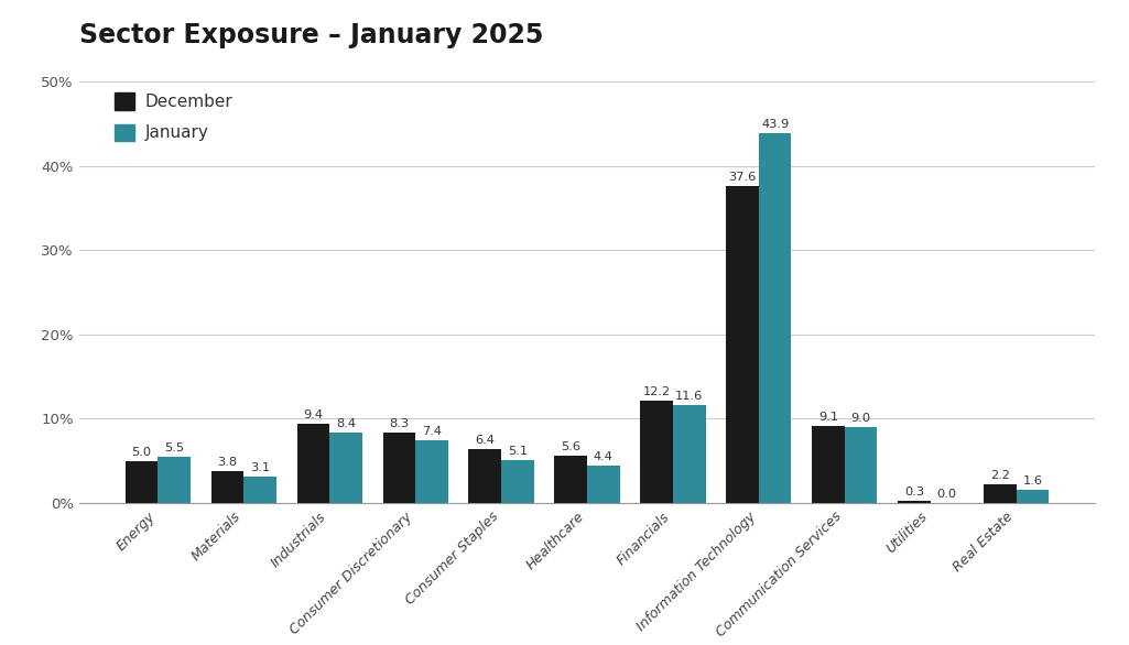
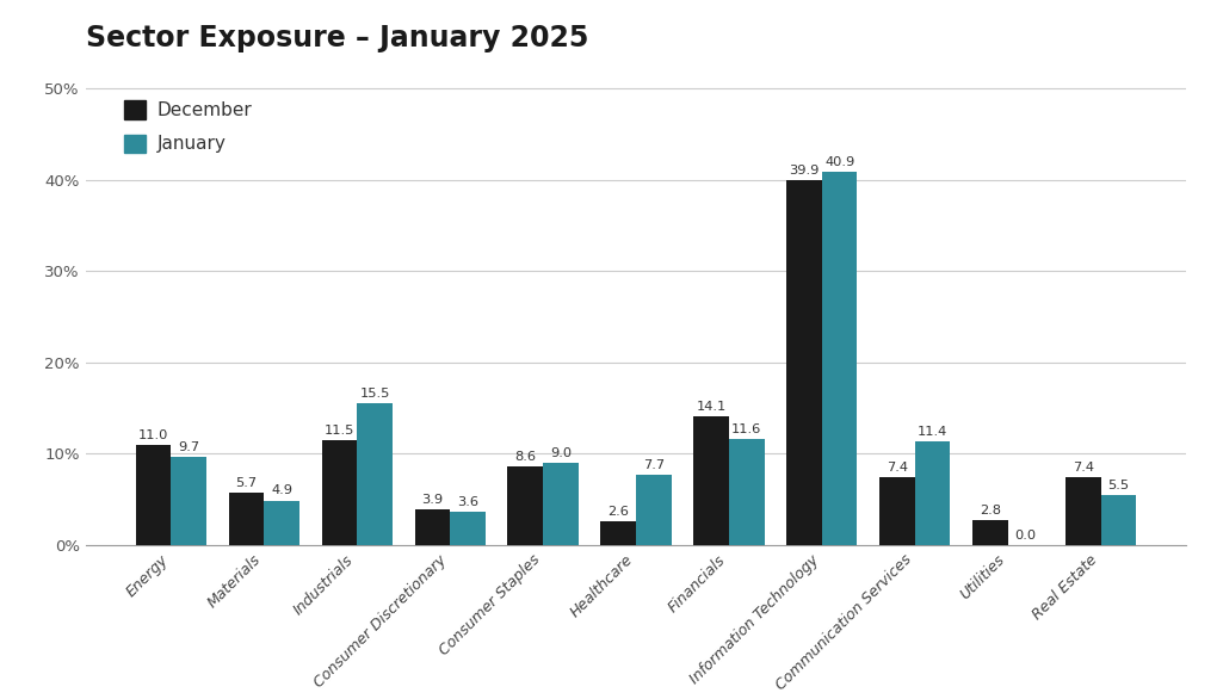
December/Energy: 5.0 -> 11.0
January/Energy: 5.5 -> 9.7
December/Materials: 3.8 -> 5.7
January/Materials: 3.1 -> 4.9
December/Industrials: 9.4 -> 11.5
January/Industrials: 8.4 -> 15.5
December/Consumer Discretionary: 8.3 -> 3.9
January/Consumer Discretionary: 7.4 -> 3.6
December/Consumer Staples: 6.4 -> 8.6
January/Consumer Staples: 5.1 -> 9.0
December/Healthcare: 5.6 -> 2.6
January/Healthcare: 4.4 -> 7.7
December/Financials: 12.2 -> 14.1
December/Information Technology: 37.6 -> 39.9
January/Information Technology: 43.9 -> 40.9
December/Communication Services: 9.1 -> 7.4
January/Communication Services: 9.0 -> 11.4
December/Utilities: 0.3 -> 2.8
December/Real Estate: 2.2 -> 7.4
January/Real Estate: 1.6 -> 5.5
